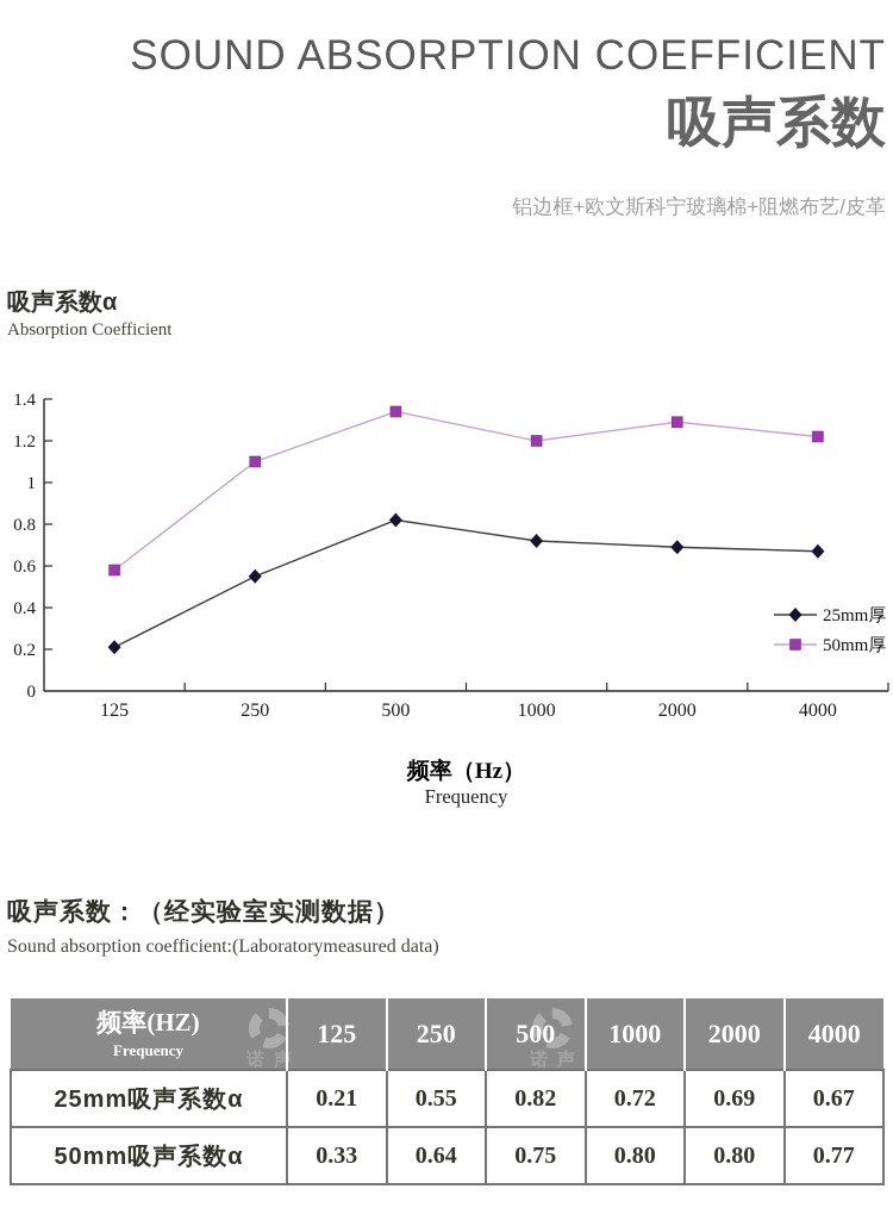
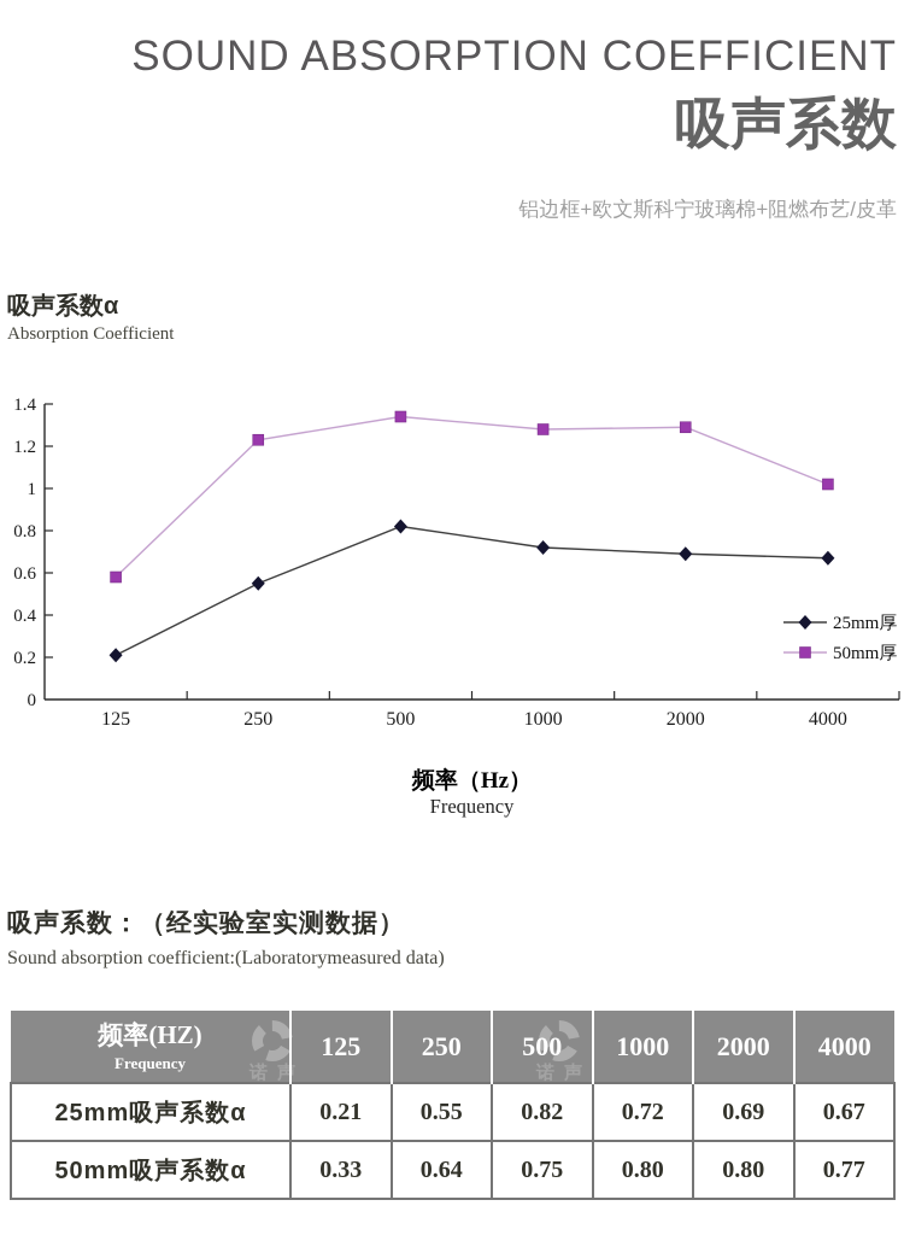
50mm厚/250: 1.10 -> 1.23
50mm厚/1000: 1.20 -> 1.28
50mm厚/4000: 1.22 -> 1.02
